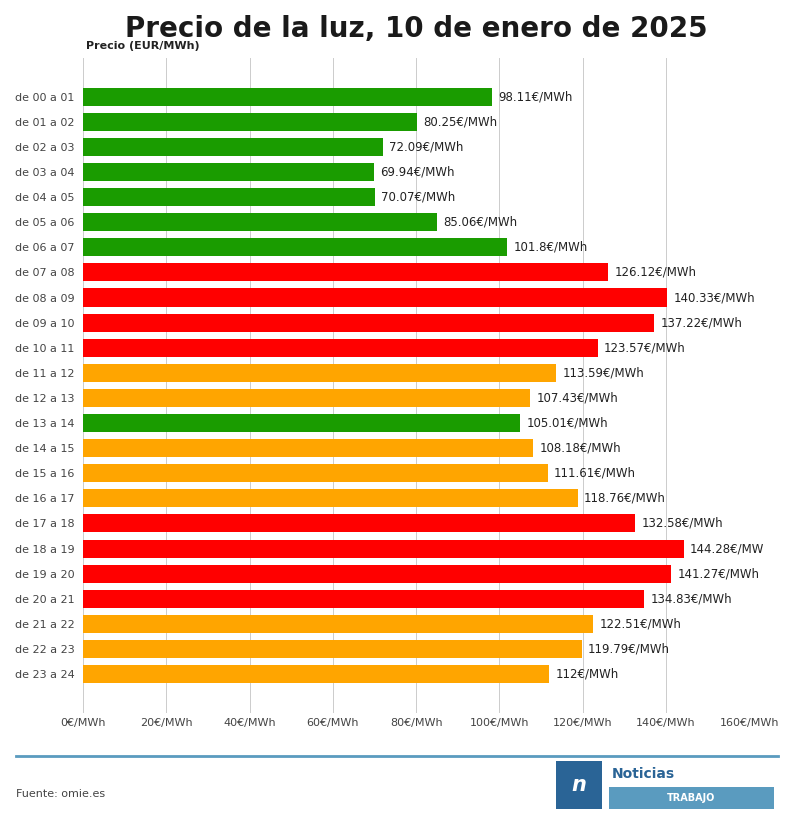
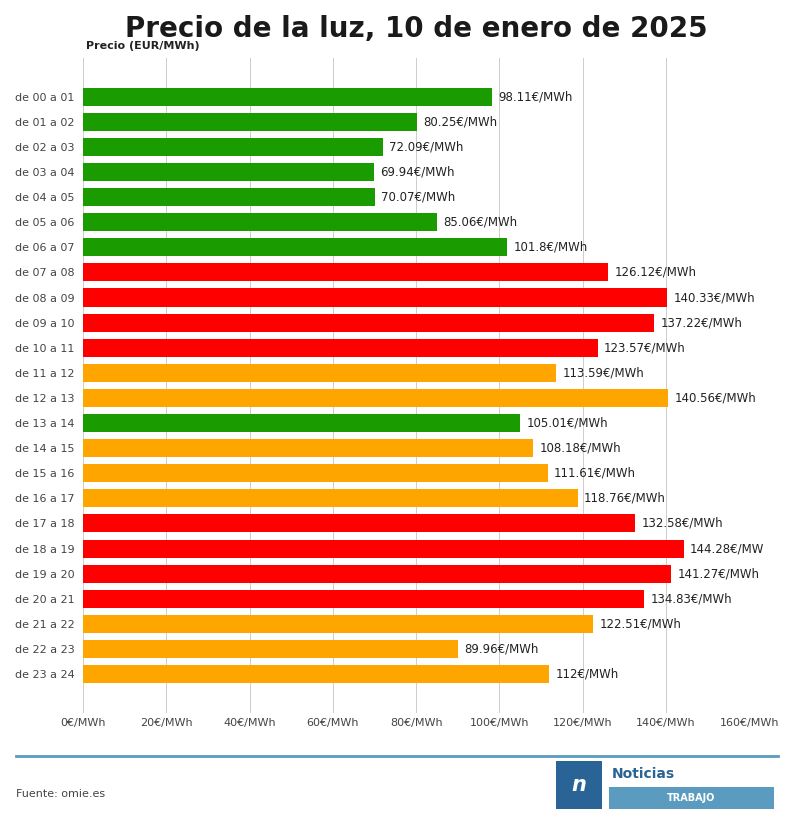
de 12 a 13: 107.43 -> 140.56
de 22 a 23: 119.79 -> 89.96
